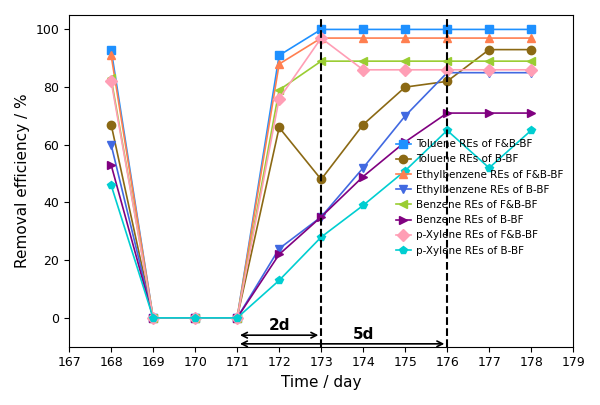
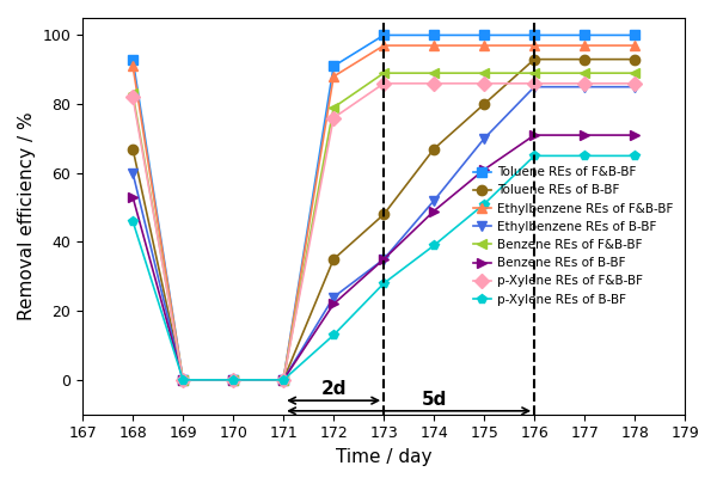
Toluene REs of B-BF/172: 66 -> 35
p-Xylene REs of F&B-BF/173: 97 -> 86
Toluene REs of B-BF/176: 82 -> 93
p-Xylene REs of B-BF/177: 52 -> 65
